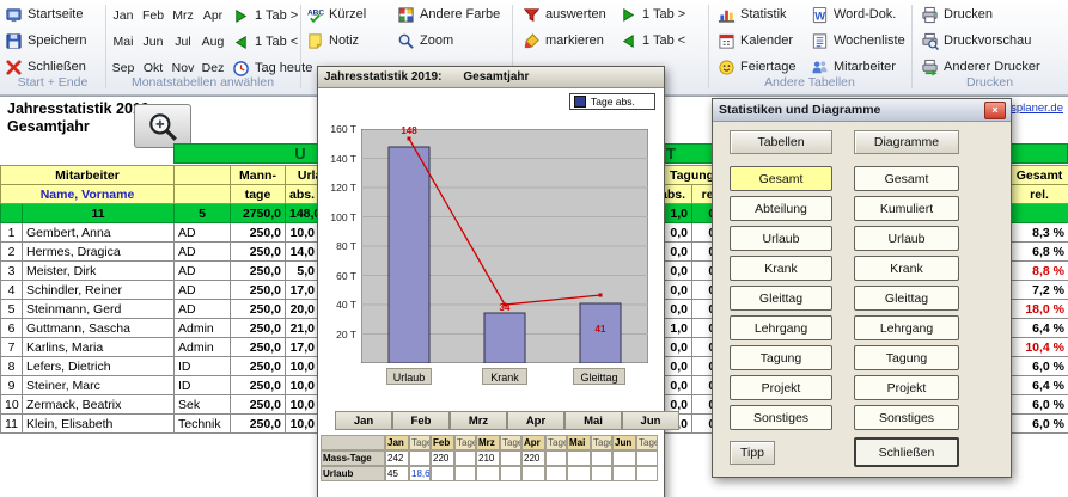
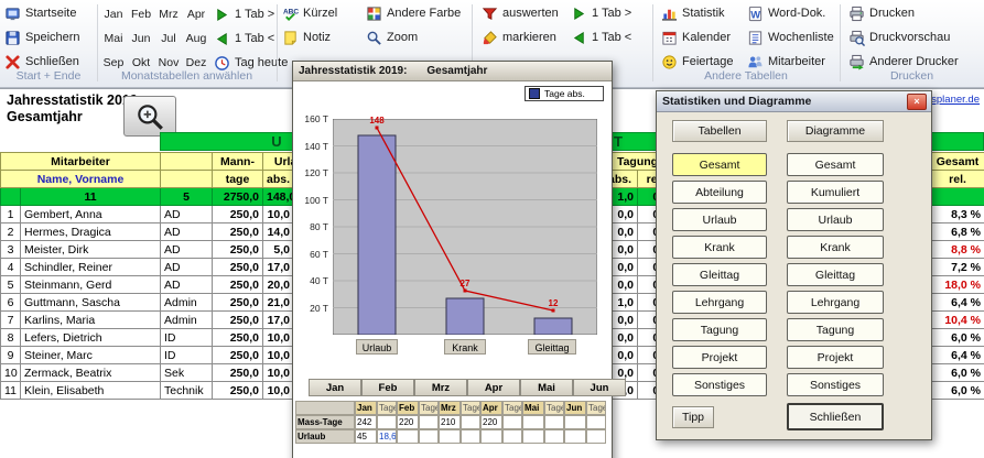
Krank: 34 -> 27
Gleittag: 41 -> 12
